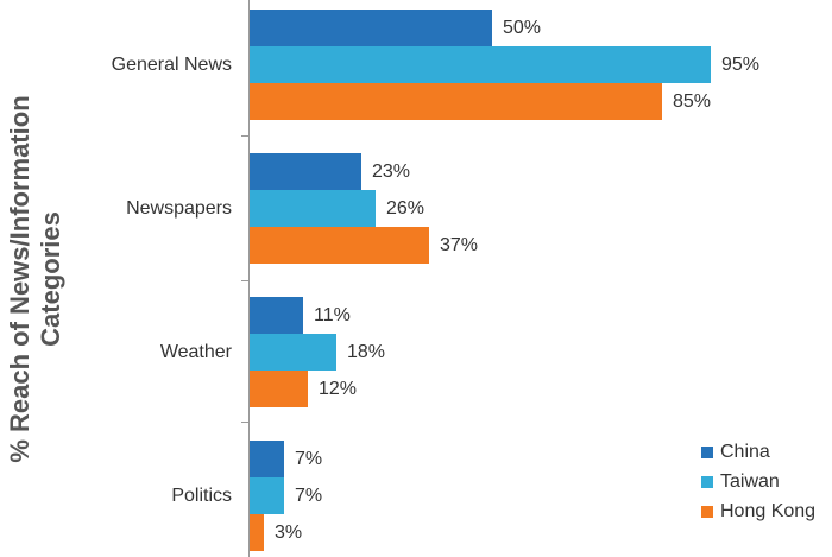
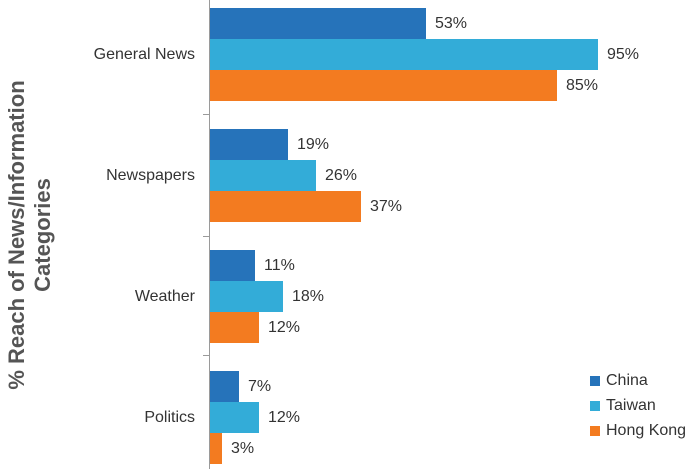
China/General News: 50% -> 53%
China/Newspapers: 23% -> 19%
Taiwan/Politics: 7% -> 12%
